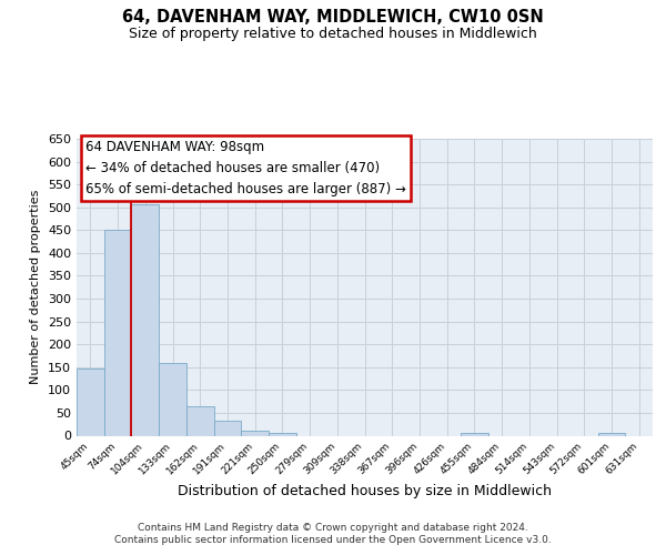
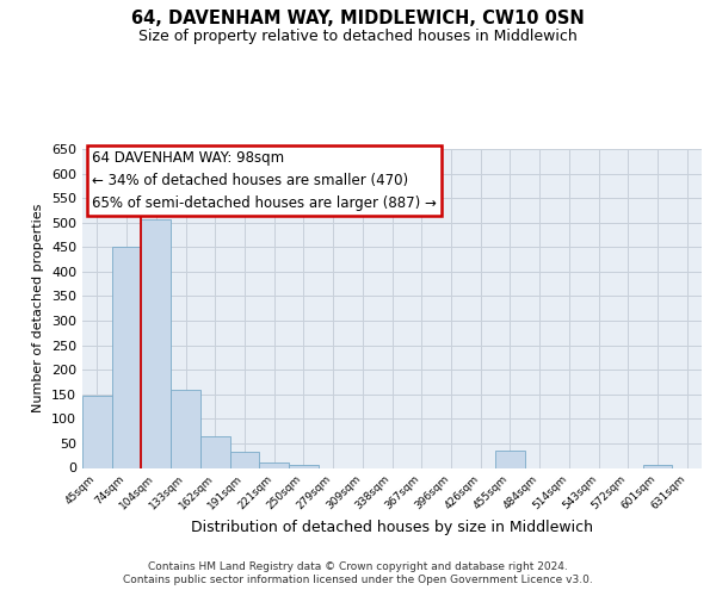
455sqm: 5 -> 35
